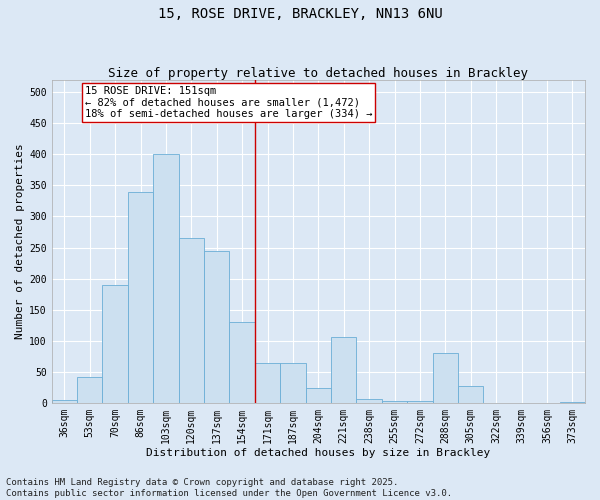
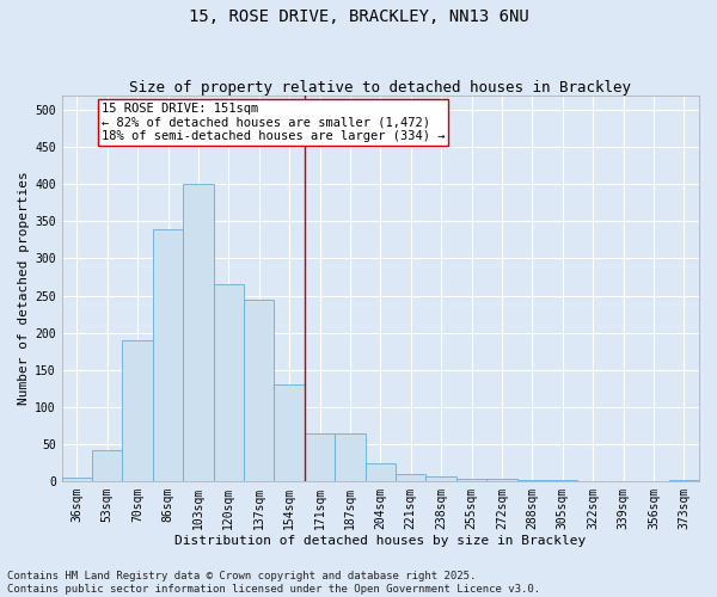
221sqm: 106 -> 10
288sqm: 80 -> 2
305sqm: 28 -> 2
